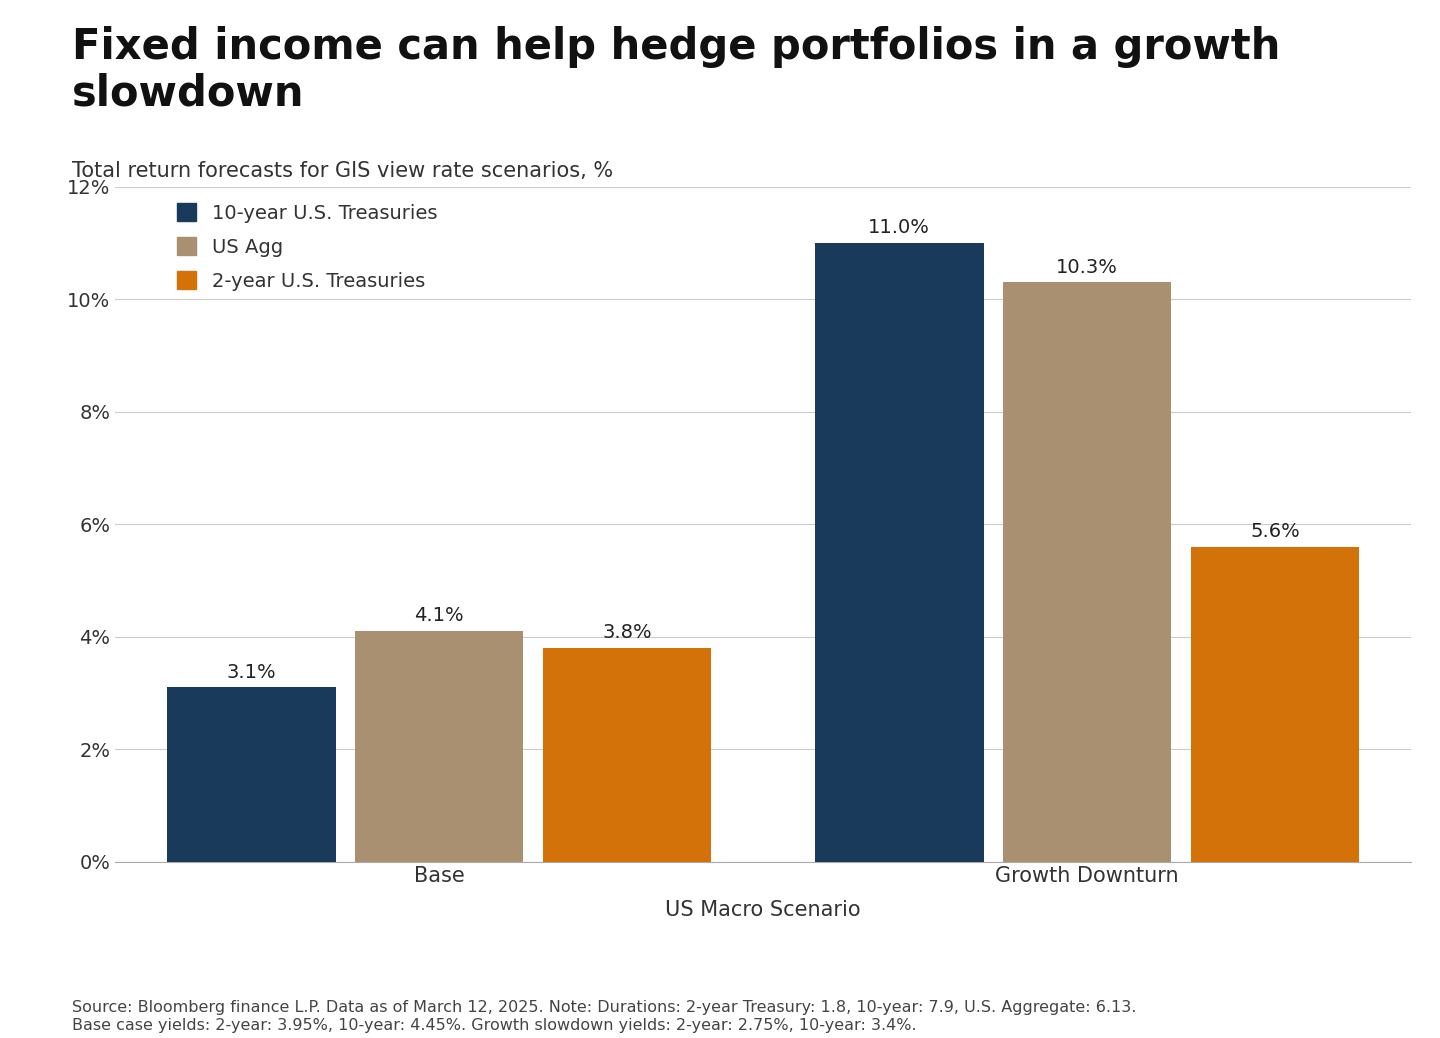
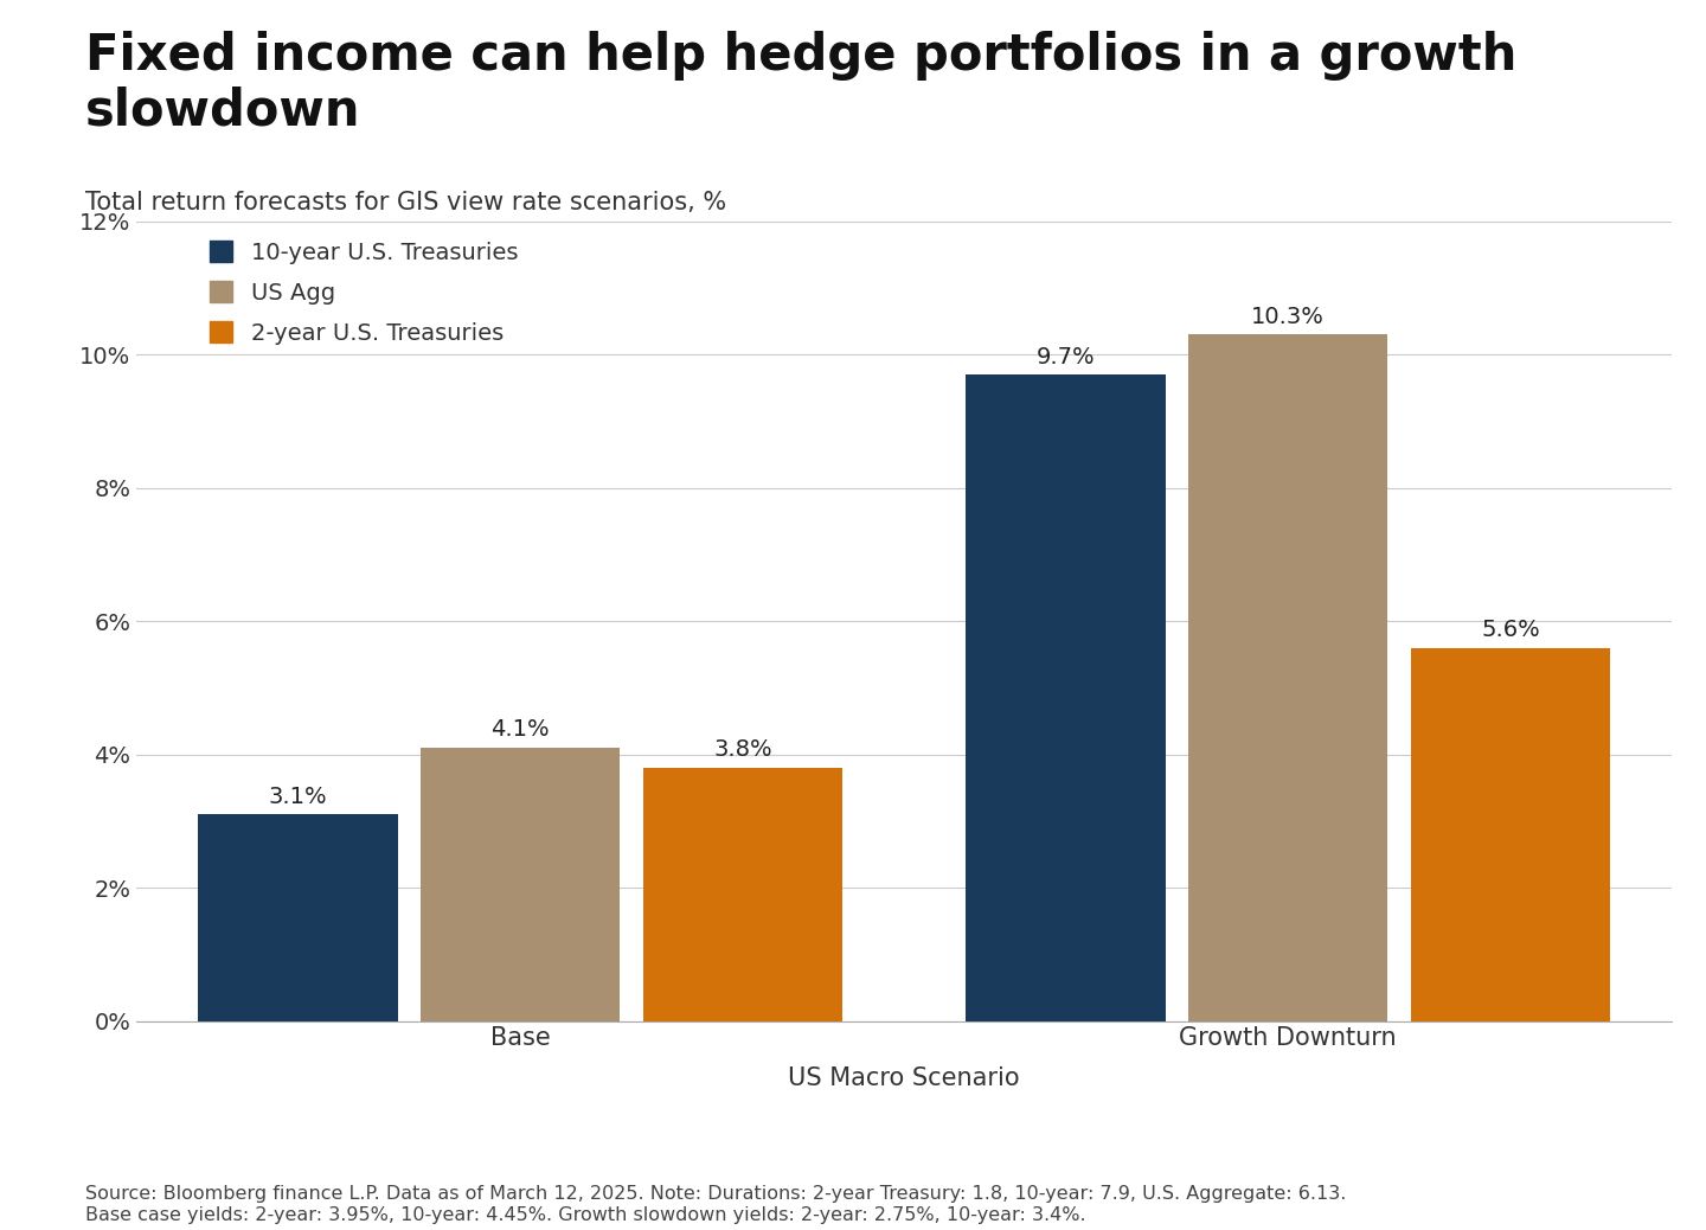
10-year U.S. Treasuries/Growth Downturn: 11.0% -> 9.7%
